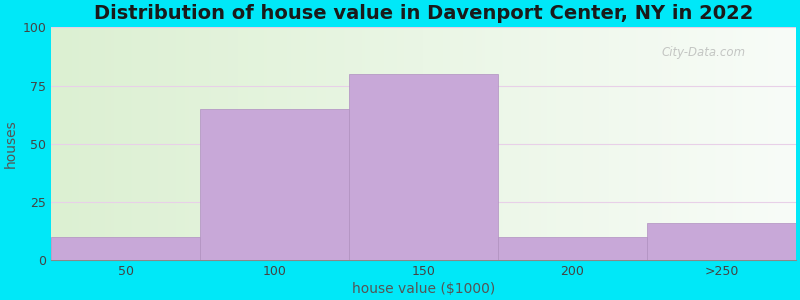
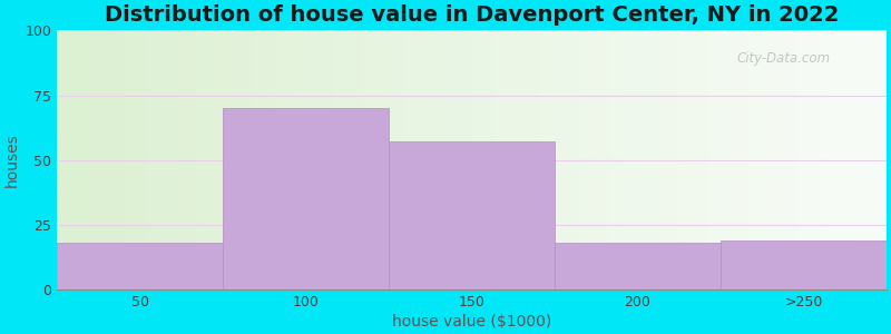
50: 10 -> 18
100: 65 -> 70
150: 80 -> 57
200: 10 -> 18
>250: 16 -> 19
